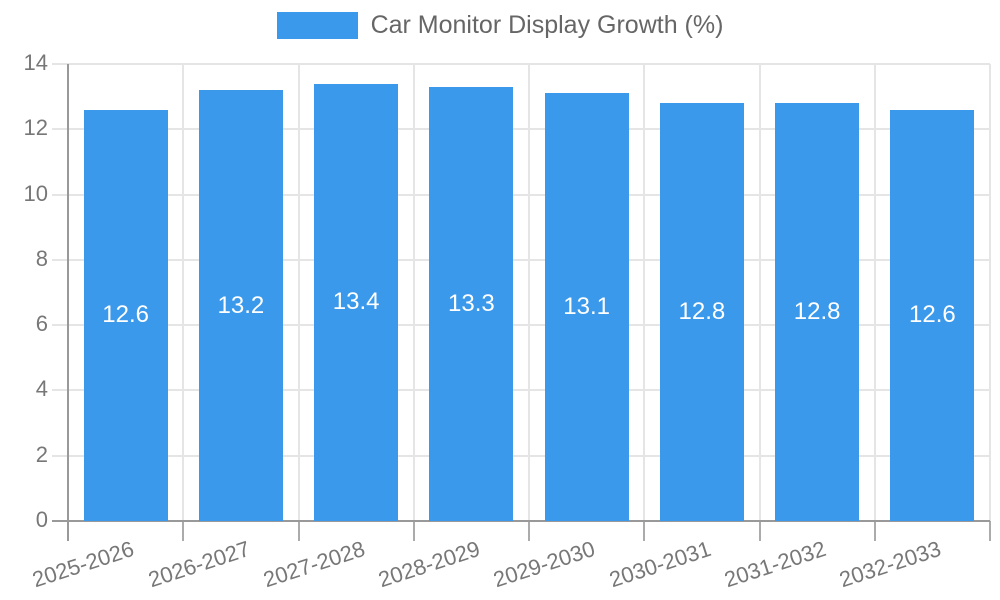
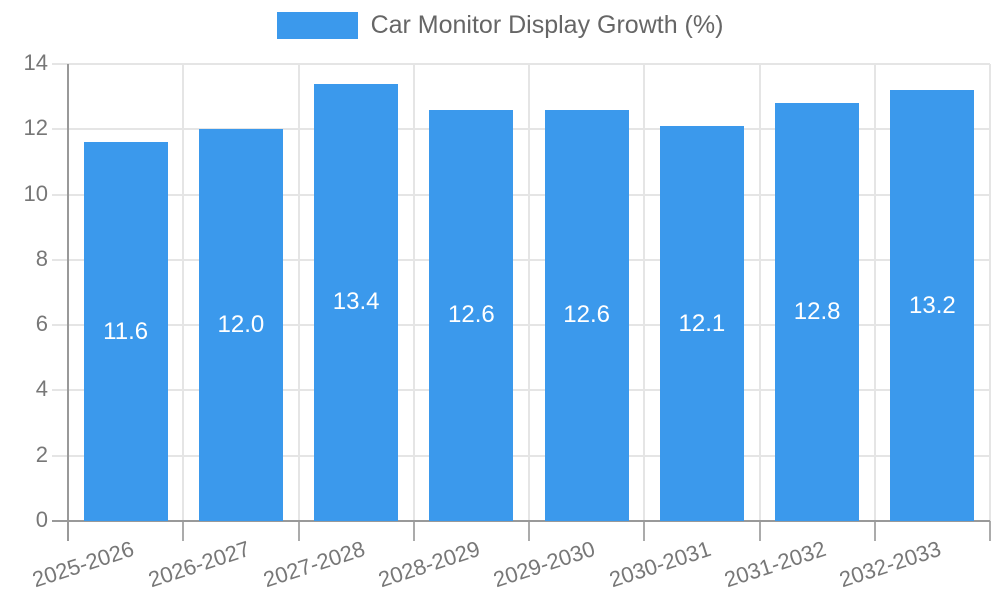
2025-2026: 12.6 -> 11.6
2026-2027: 13.2 -> 12.0
2028-2029: 13.3 -> 12.6
2029-2030: 13.1 -> 12.6
2030-2031: 12.8 -> 12.1
2032-2033: 12.6 -> 13.2
